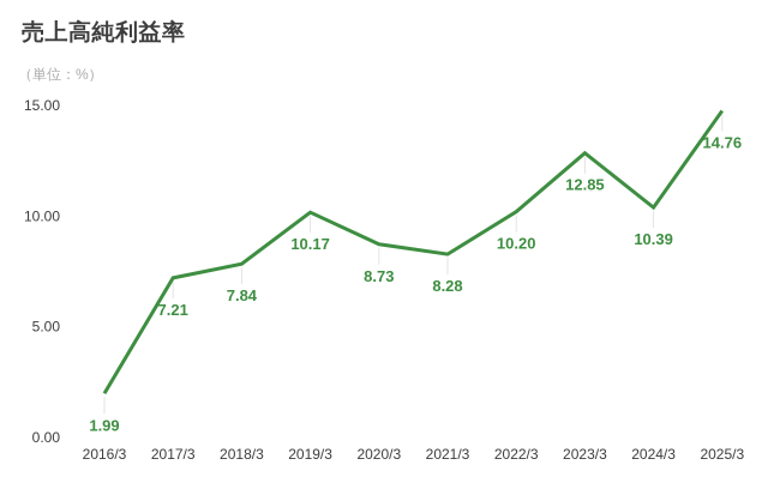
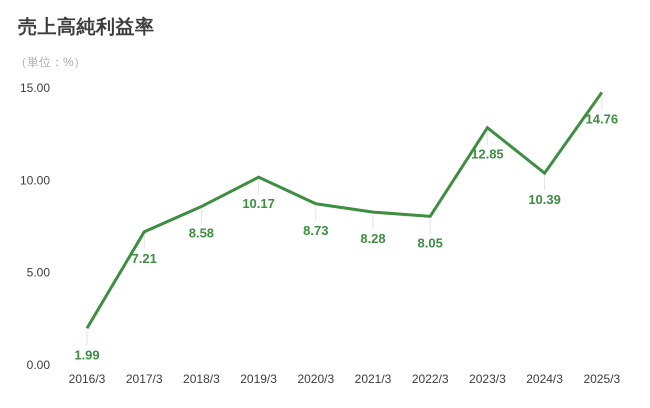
2018/3: 7.84 -> 8.58
2022/3: 10.20 -> 8.05
